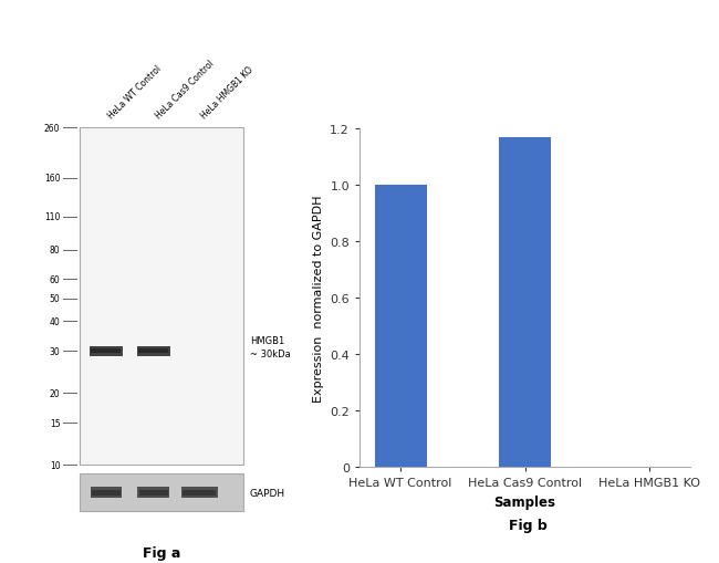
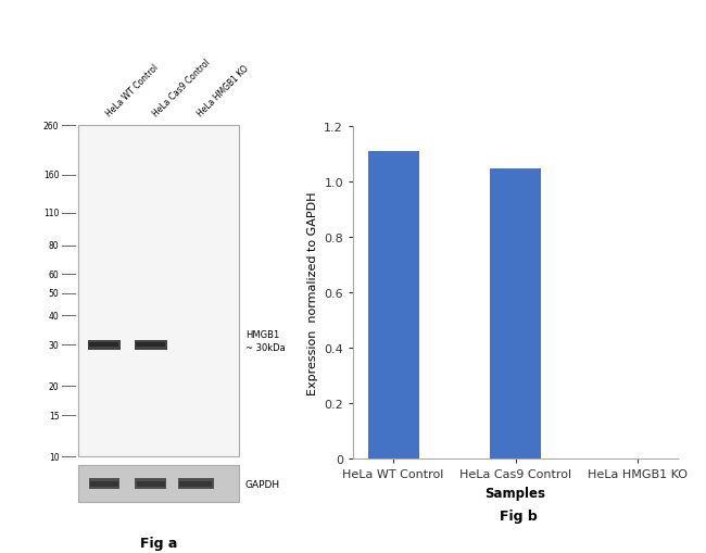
HeLa WT Control: 1.00 -> 1.11
HeLa Cas9 Control: 1.17 -> 1.05
